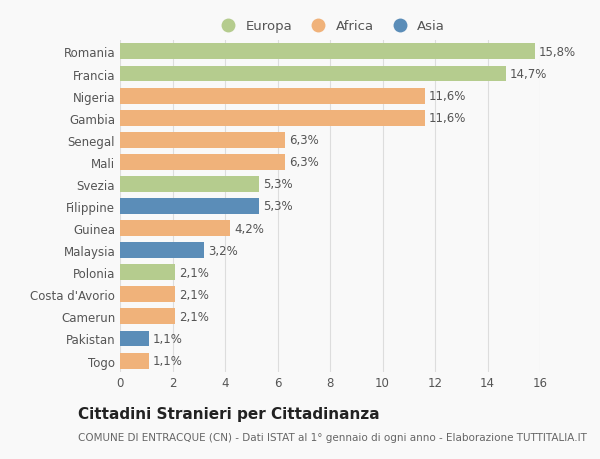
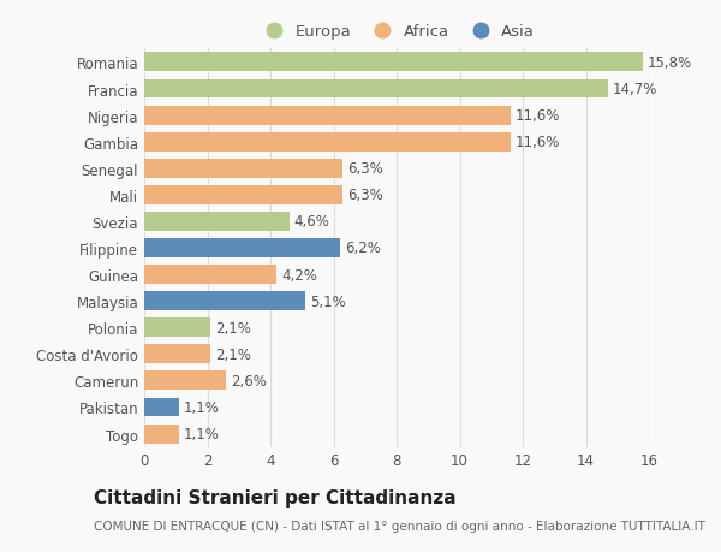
Svezia: 5,3% -> 4,6%
Filippine: 5,3% -> 6,2%
Malaysia: 3,2% -> 5,1%
Camerun: 2,1% -> 2,6%
